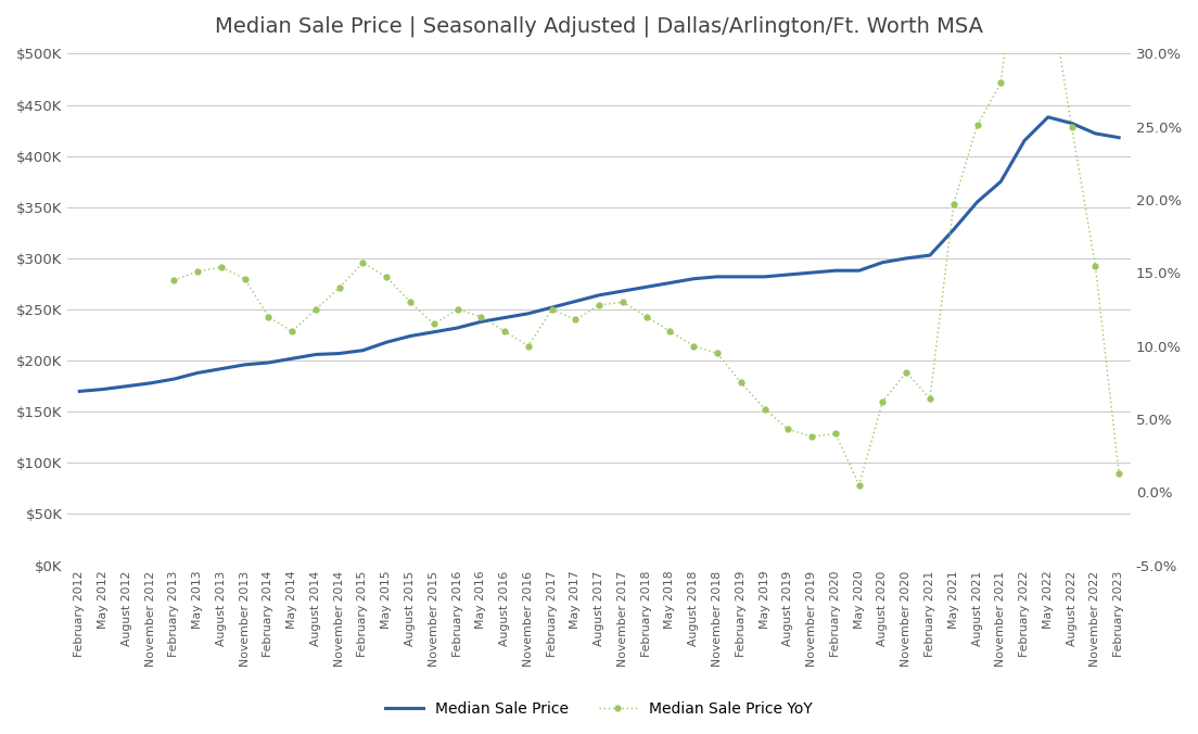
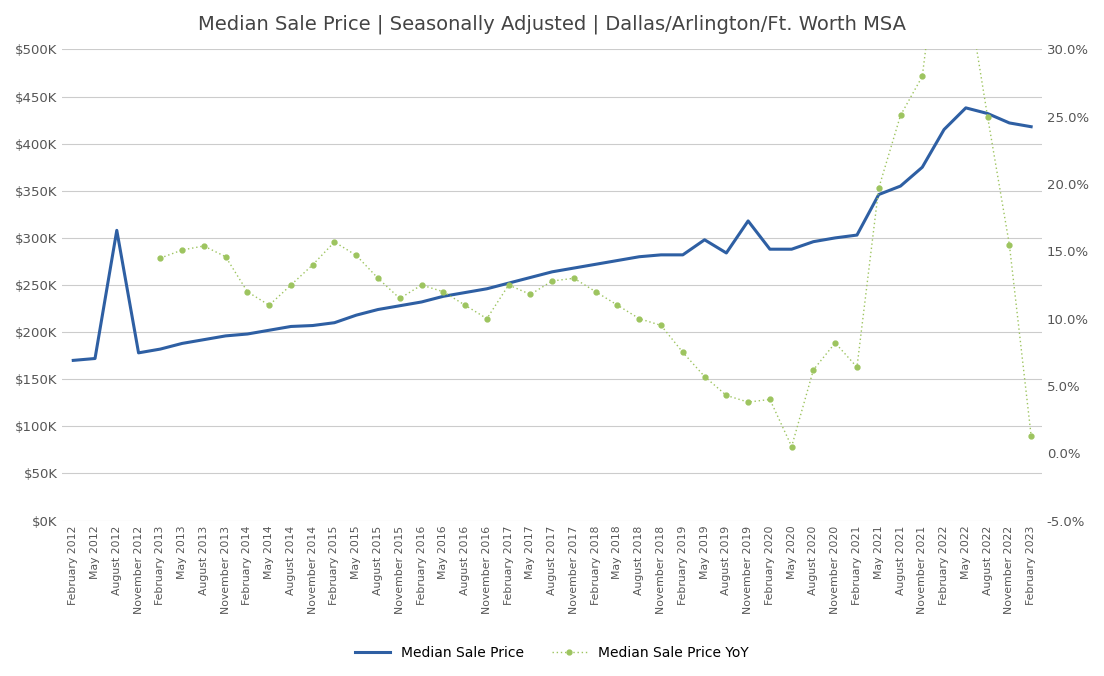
Median Sale Price/August 2012: $175K -> $308K
Median Sale Price/May 2019: $282K -> $298K
Median Sale Price/November 2019: $286K -> $318K
Median Sale Price/May 2021: $328K -> $346K
